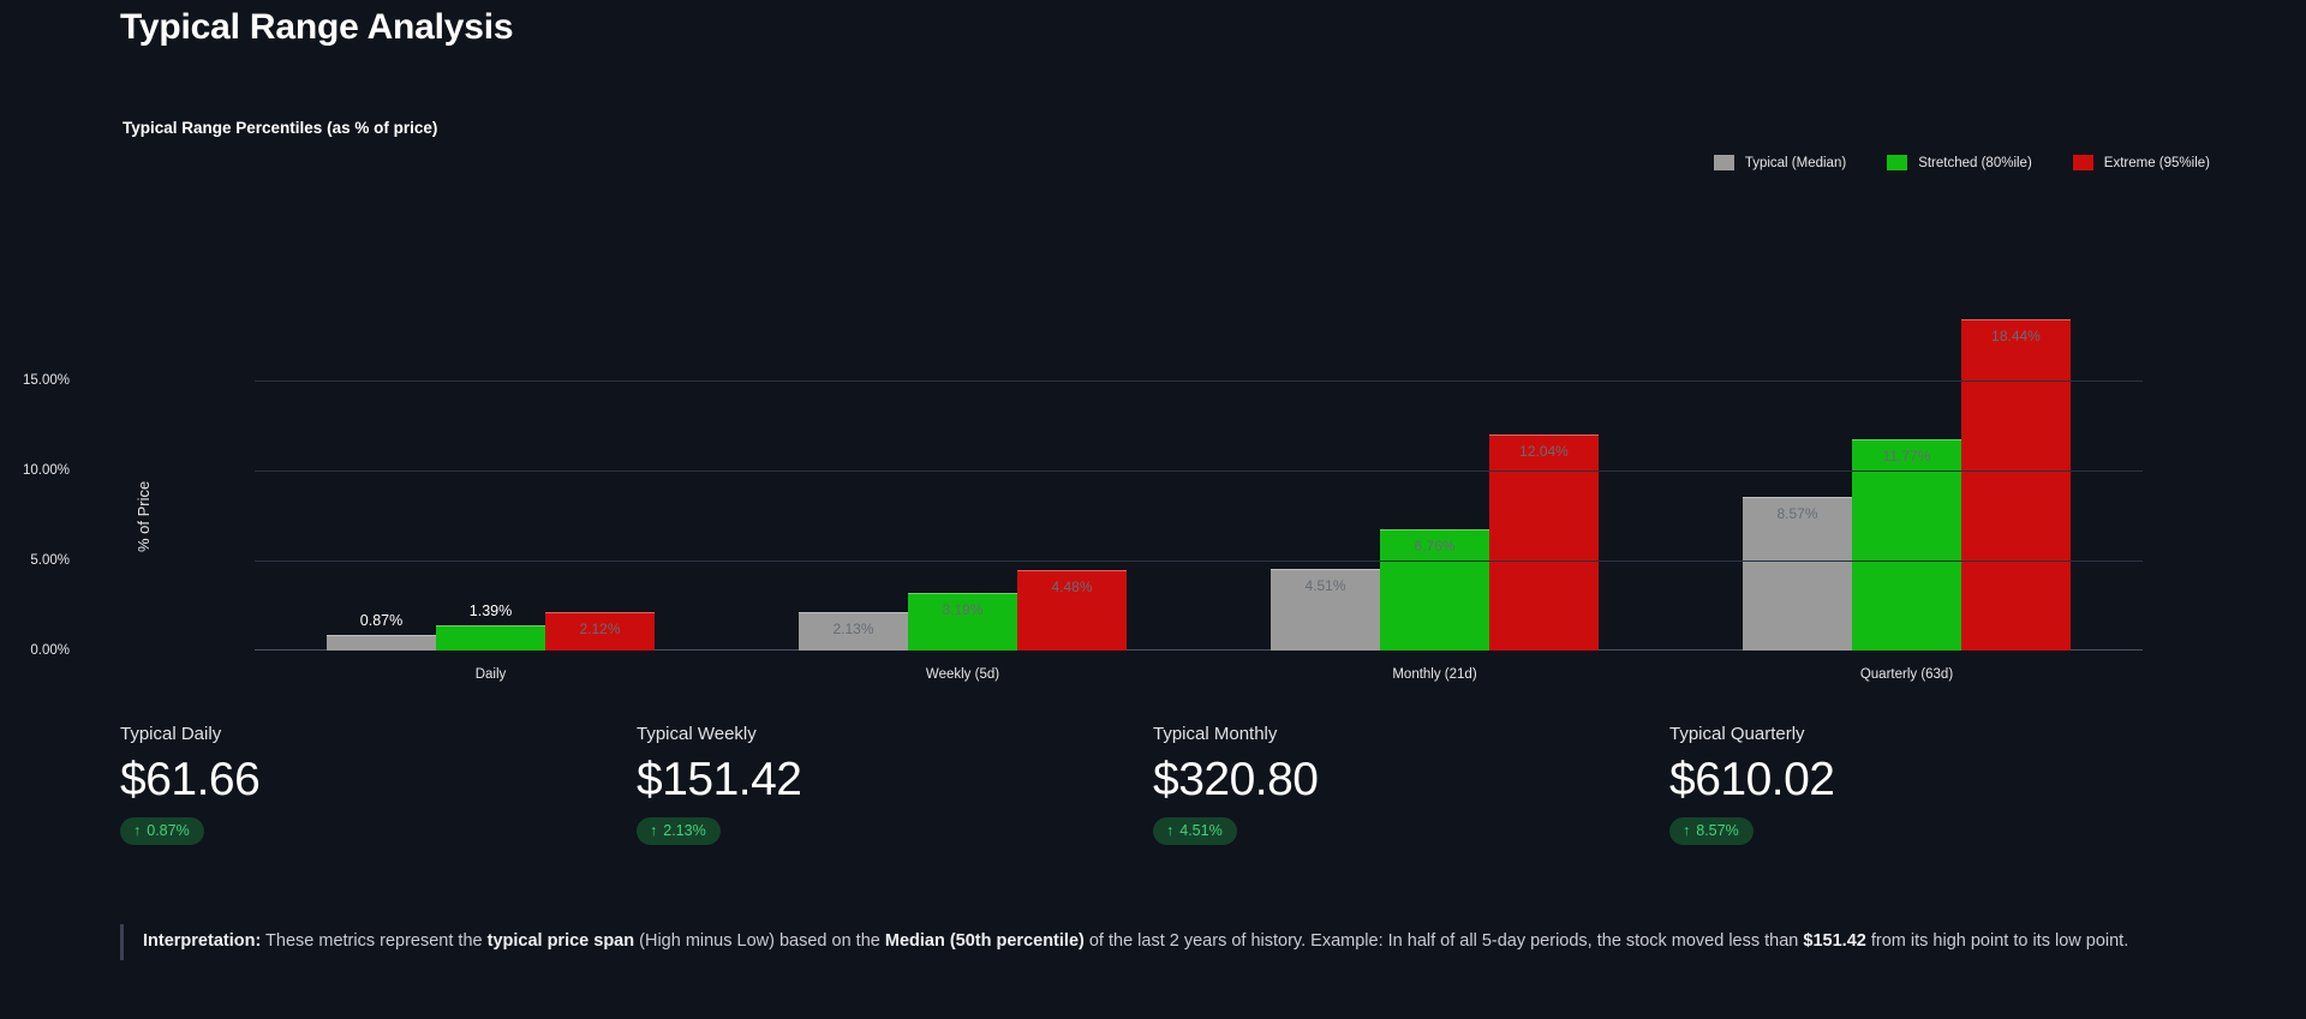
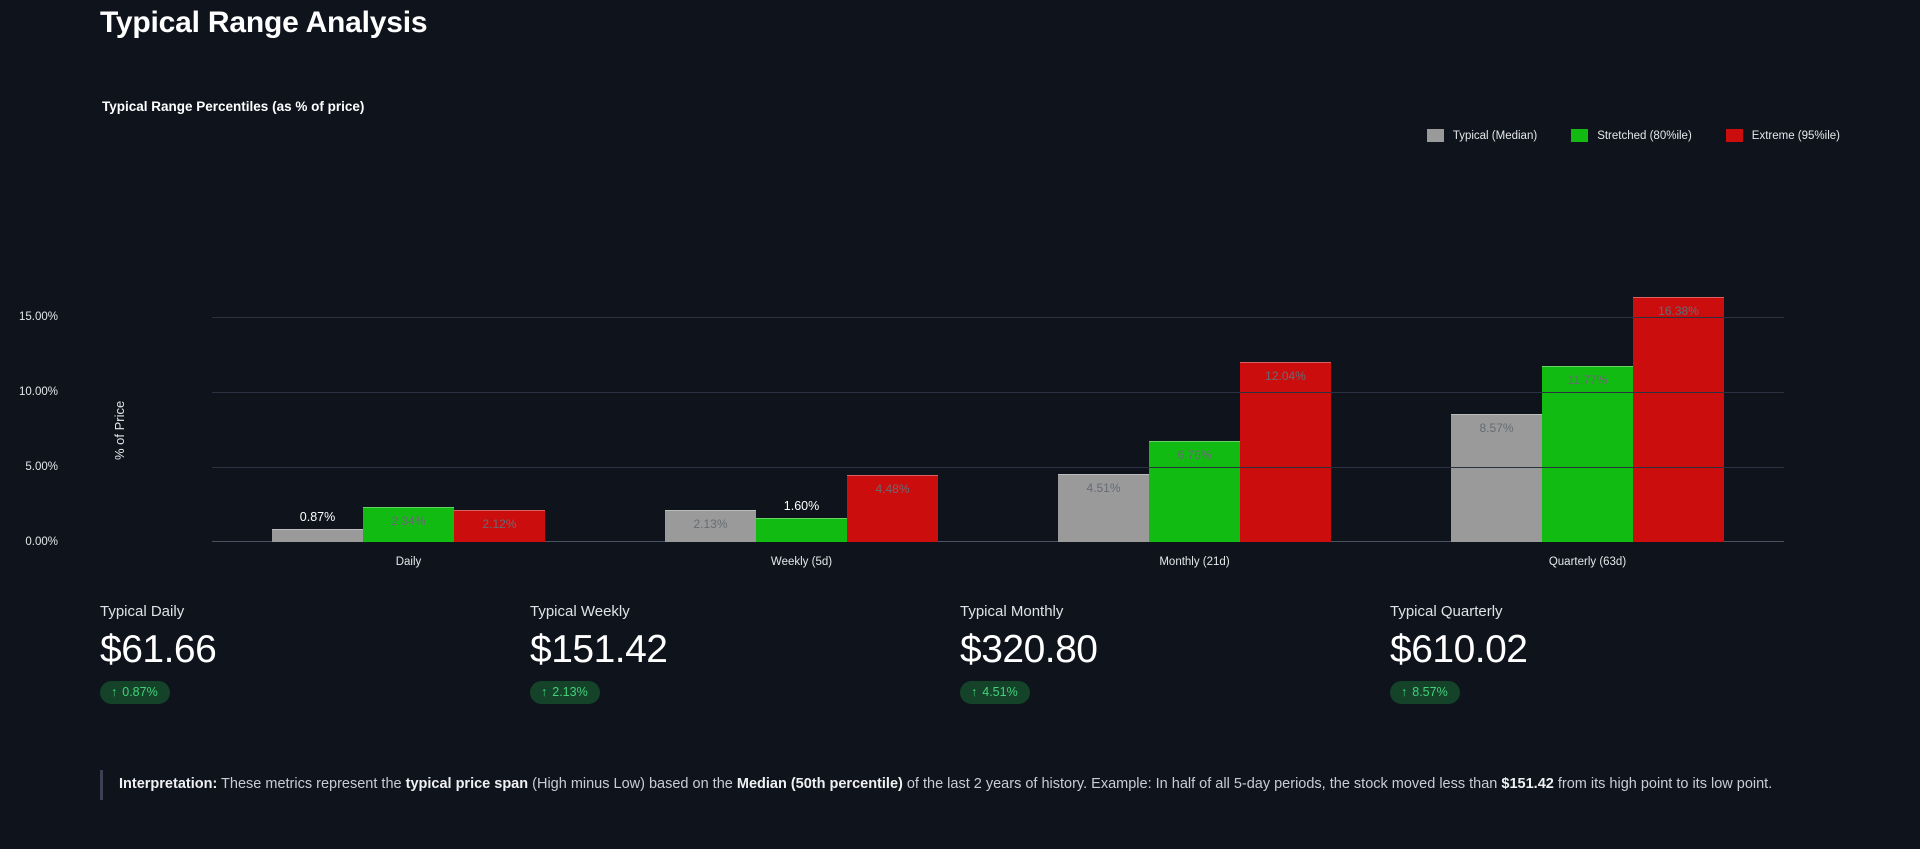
Stretched (80%ile)/Daily: 1.39% -> 2.34%
Stretched (80%ile)/Weekly (5d): 3.19% -> 1.60%
Extreme (95%ile)/Quarterly (63d): 18.44% -> 16.38%
